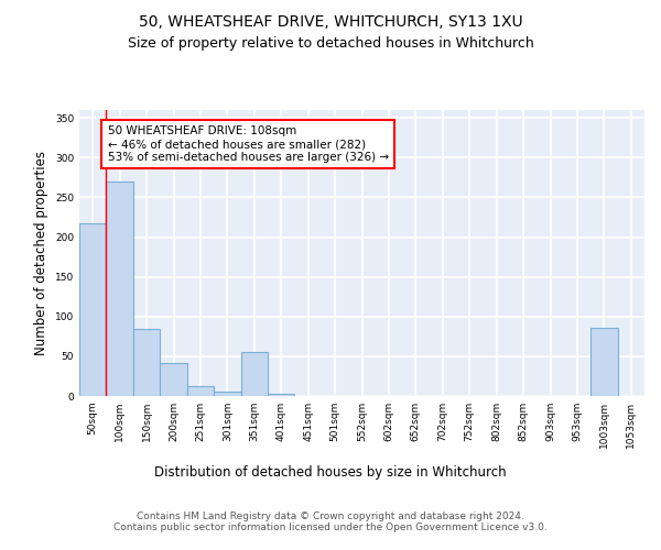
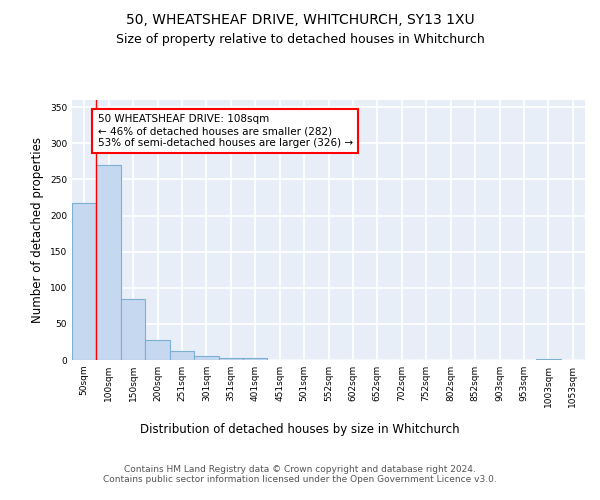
200sqm: 42 -> 28
351sqm: 56 -> 3
1003sqm: 86 -> 2
